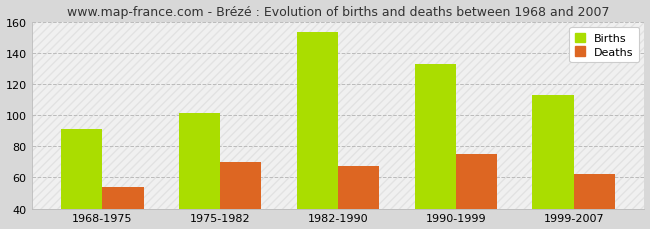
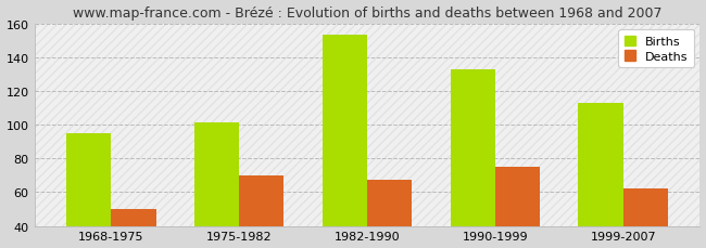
Births/1968-1975: 91 -> 95
Deaths/1968-1975: 54 -> 50
